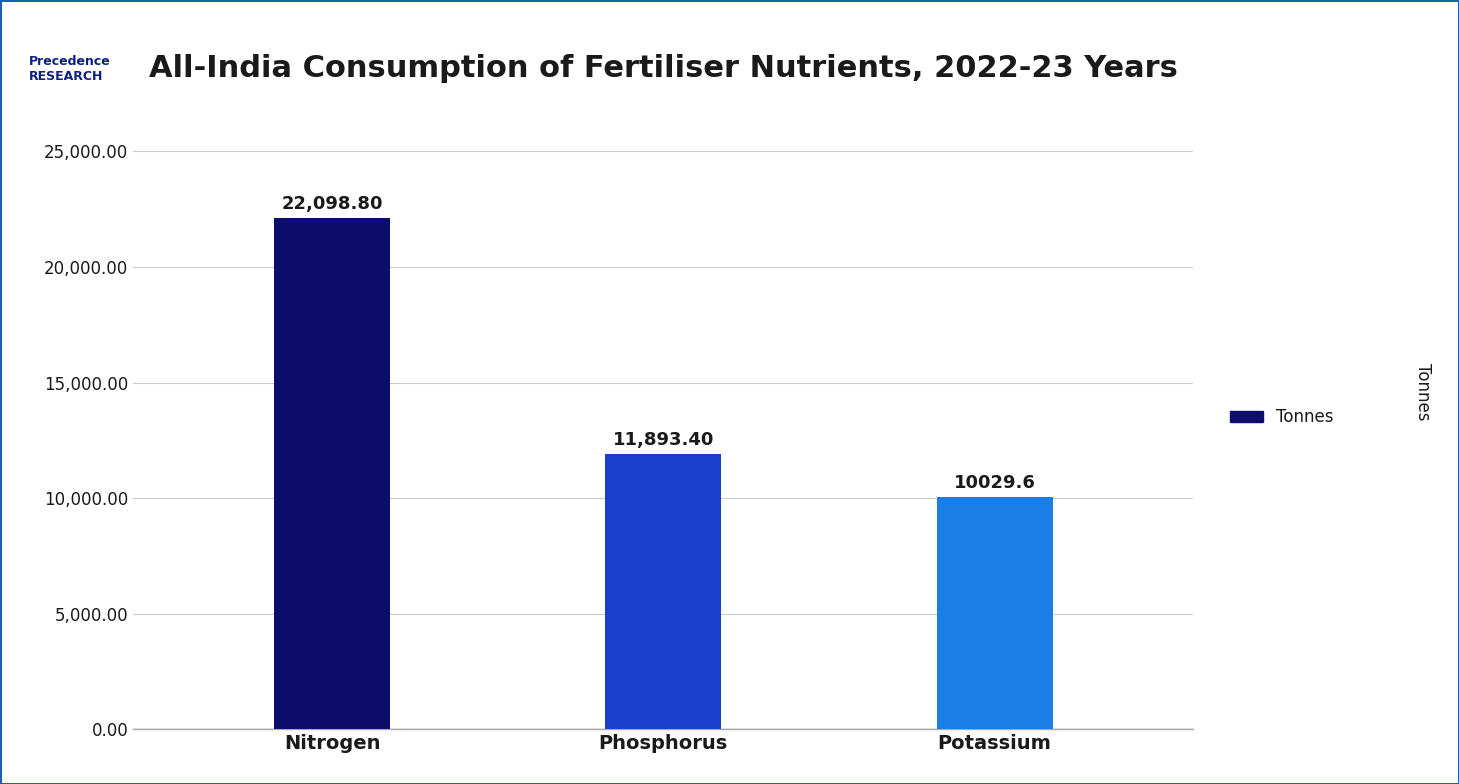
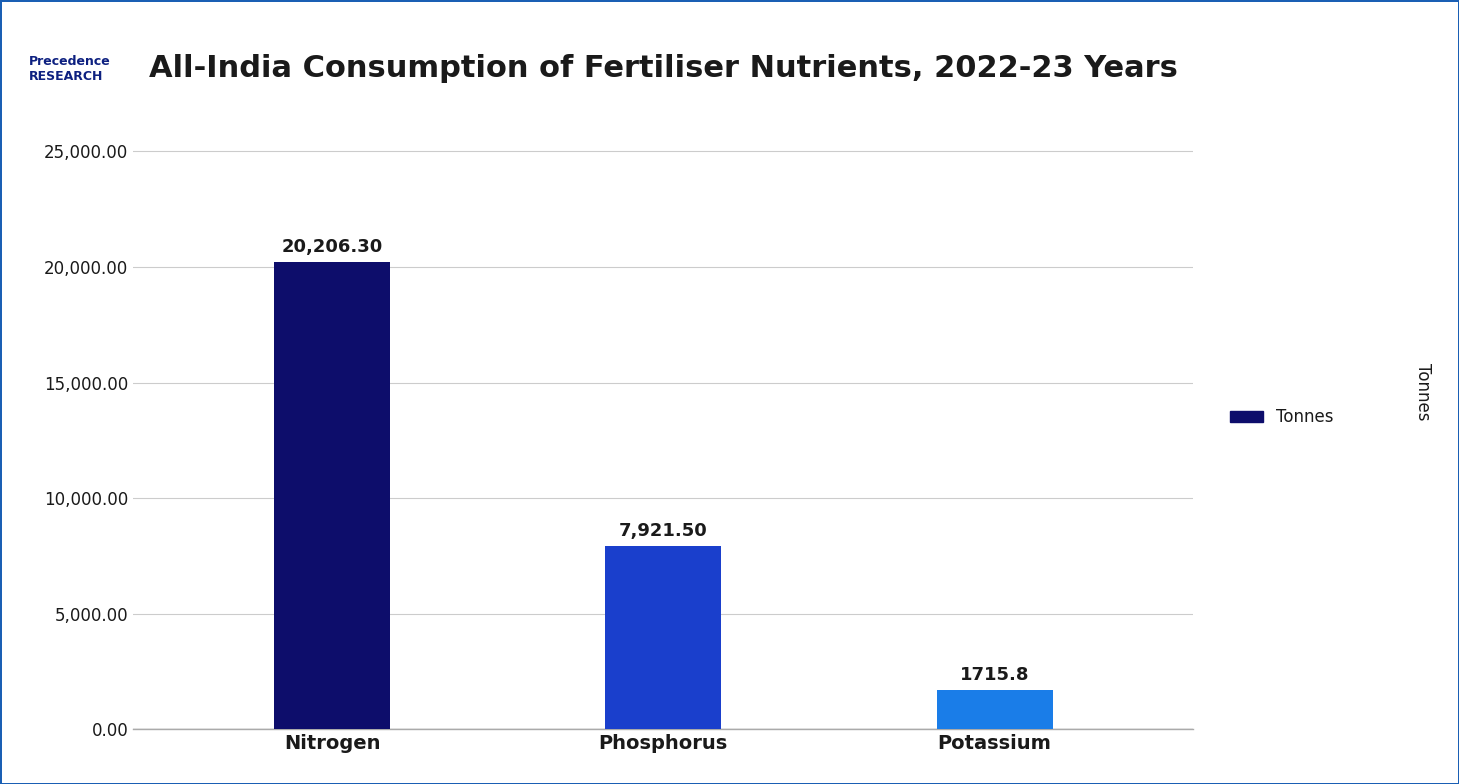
Nitrogen: 22,098.80 -> 20,206.30
Phosphorus: 11,893.40 -> 7,921.50
Potassium: 10029.6 -> 1715.8
